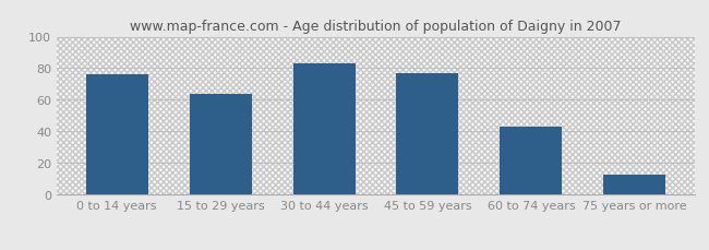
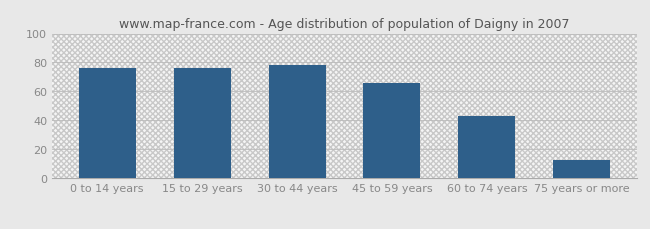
15 to 29 years: 64 -> 76
30 to 44 years: 83 -> 78
45 to 59 years: 77 -> 66
